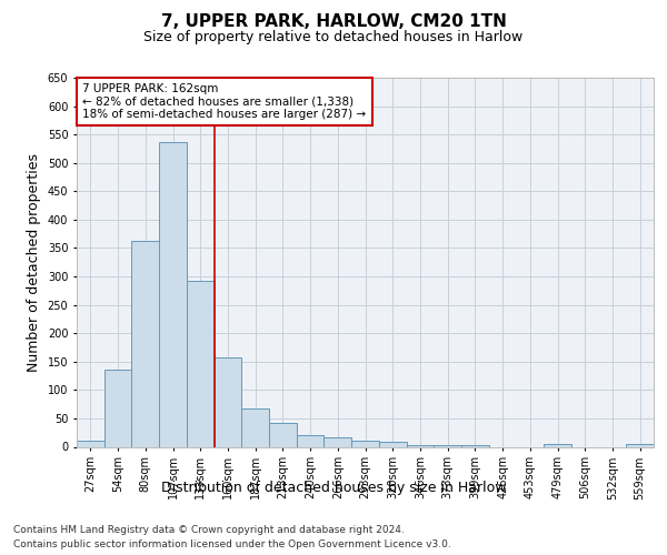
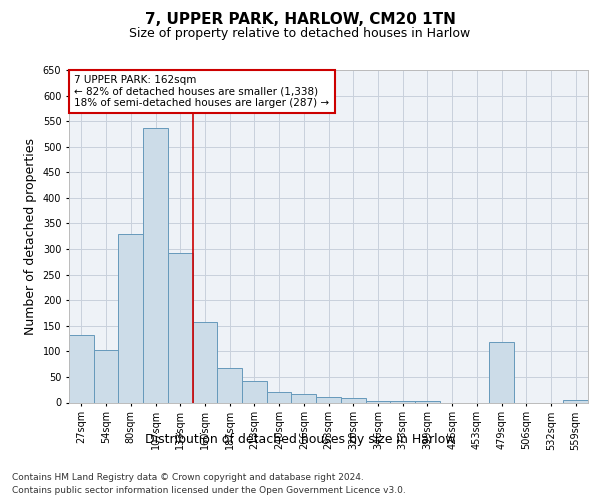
27sqm: 10 -> 132
54sqm: 135 -> 102
80sqm: 362 -> 330
479sqm: 4 -> 118
